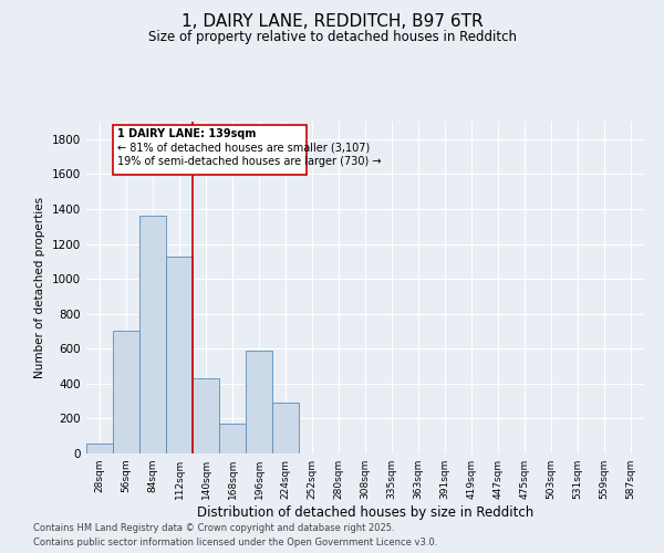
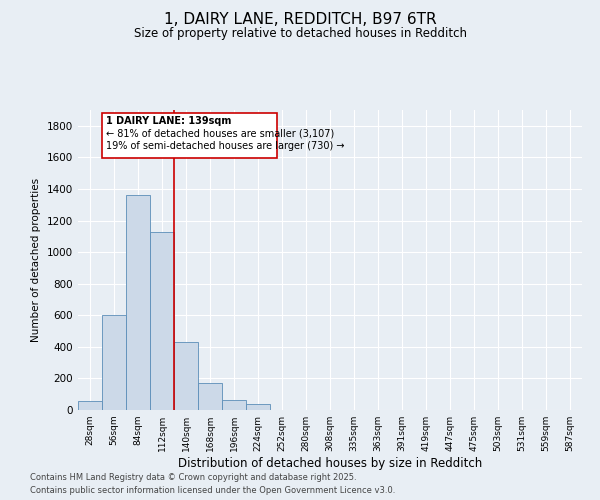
56sqm: 700 -> 600
196sqm: 590 -> 60
224sqm: 290 -> 40
